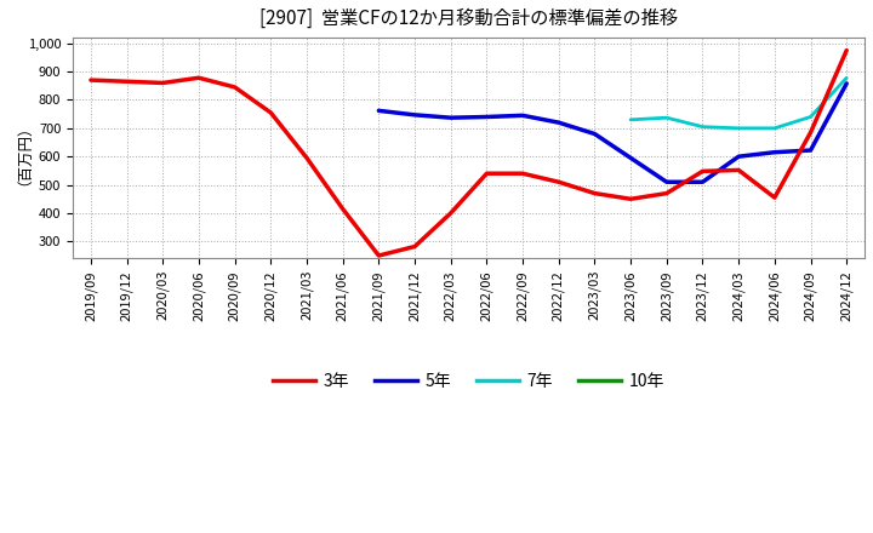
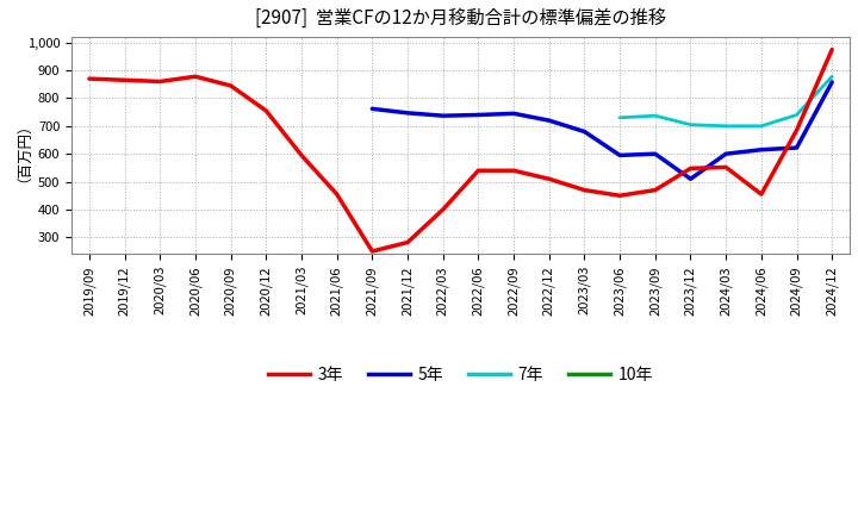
3年/2021/06: 415 -> 455
5年/2023/09: 510 -> 600
